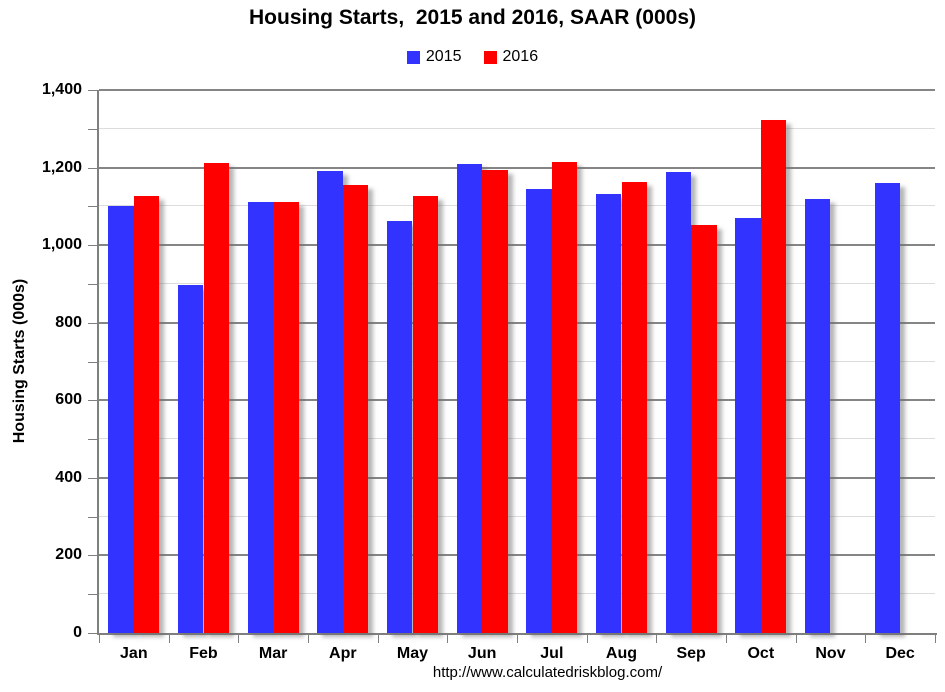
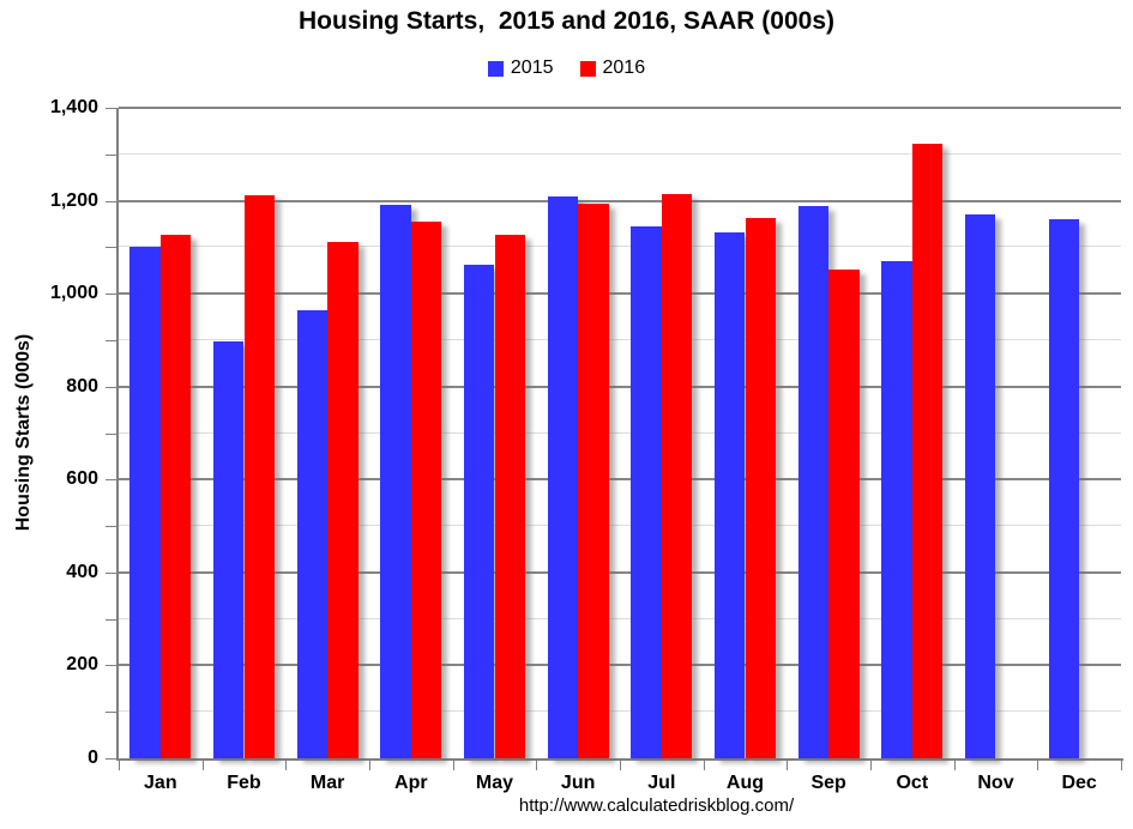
2015/Mar: 1110 -> 960
2015/Nov: 1120 -> 1170
